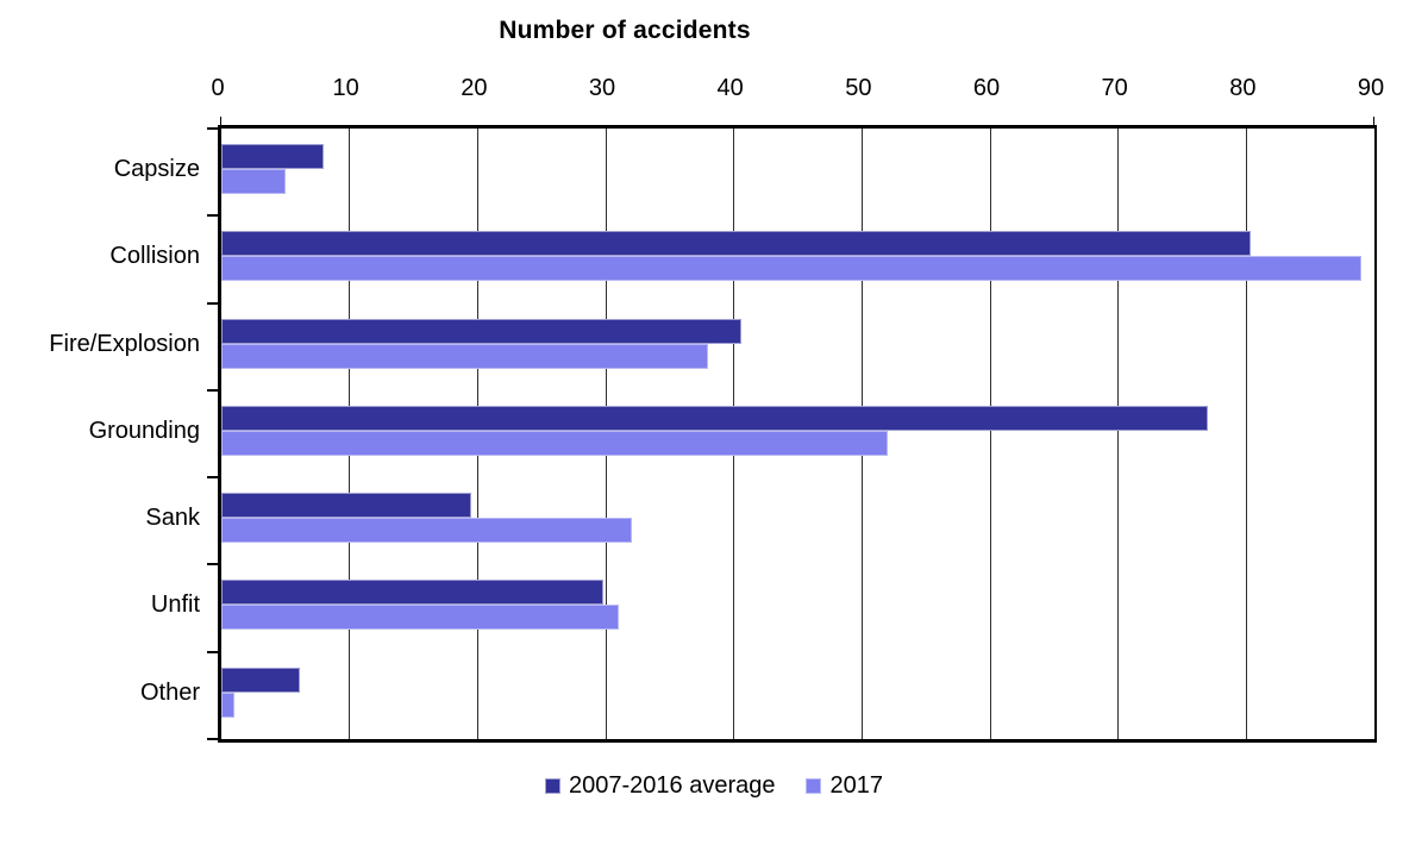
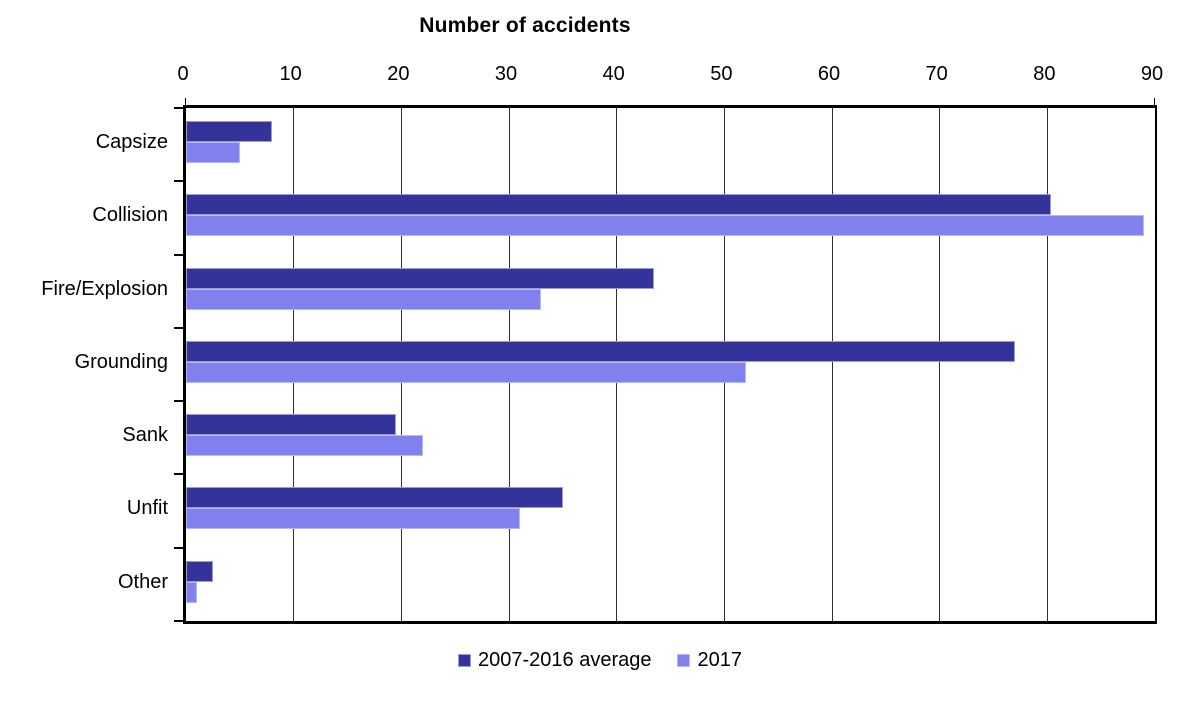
2007-2016 average/Fire/Explosion: 40.6 -> 43.5
2017/Fire/Explosion: 38 -> 33
2017/Sank: 32 -> 22
2007-2016 average/Unfit: 29.8 -> 35.0
2007-2016 average/Other: 6.1 -> 2.5
